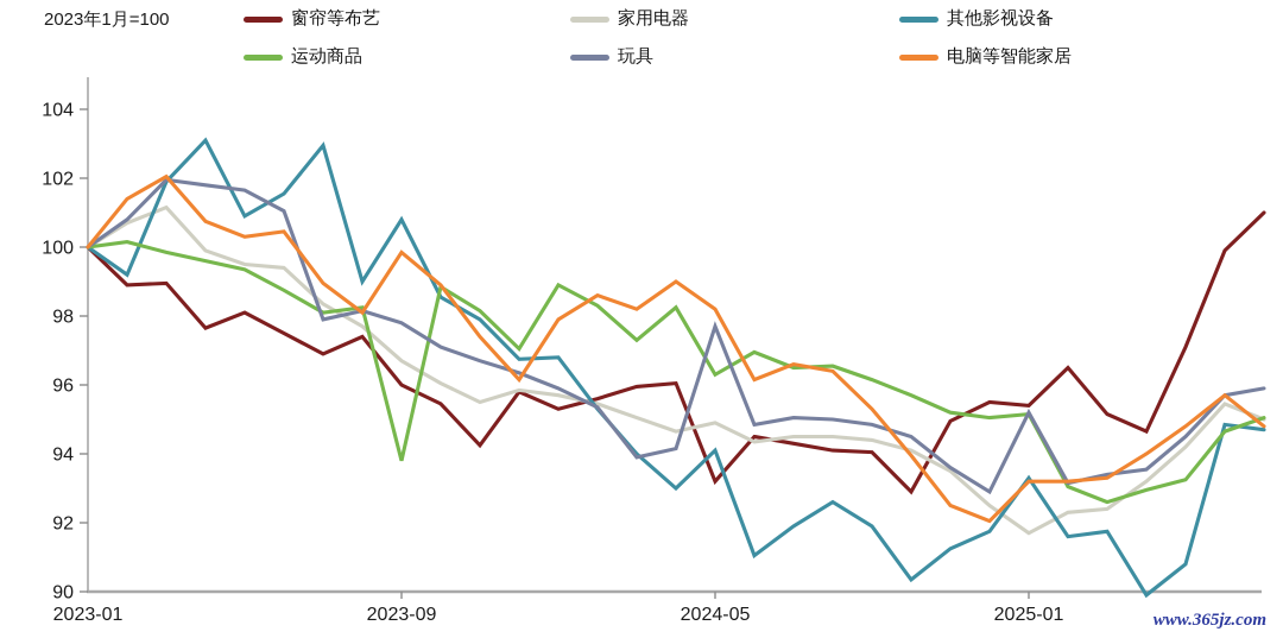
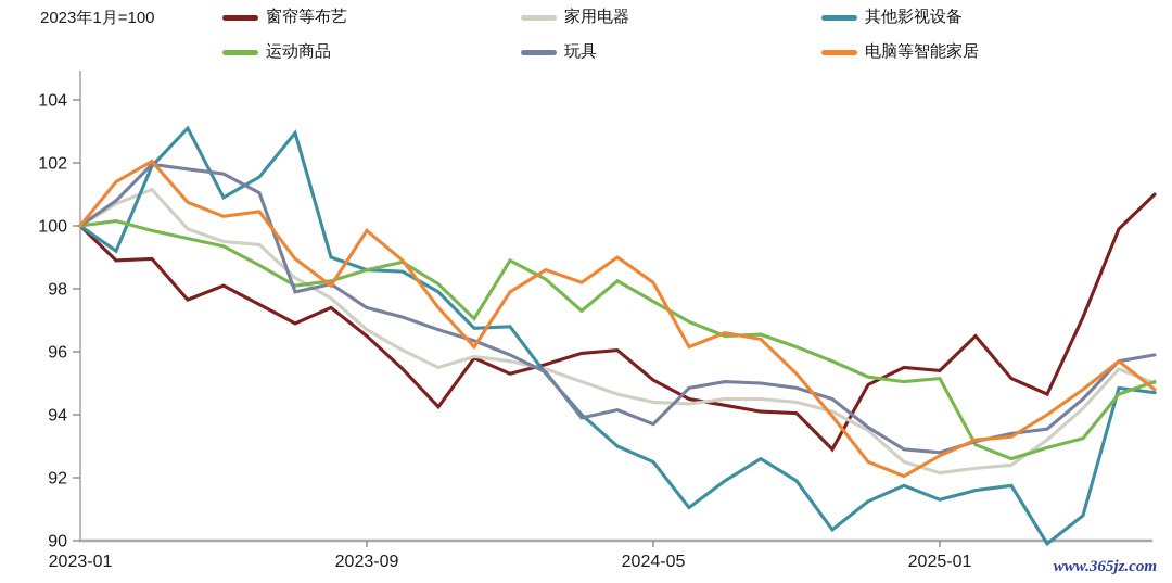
窗帘等布艺/2023-09: 96.0 -> 96.5
其他影视设备/2023-09: 100.8 -> 98.6
运动商品/2023-09: 93.8 -> 98.6
玩具/2023-09: 97.8 -> 97.4
窗帘等布艺/2024-05: 93.2 -> 95.1
家用电器/2024-05: 94.9 -> 94.4
其他影视设备/2024-05: 94.1 -> 92.5
运动商品/2024-05: 96.3 -> 97.6
玩具/2024-05: 97.7 -> 93.7
家用电器/2025-01: 91.7 -> 92.2
其他影视设备/2025-01: 93.3 -> 91.3
玩具/2025-01: 95.2 -> 92.8
电脑等智能家居/2025-01: 93.2 -> 92.7
